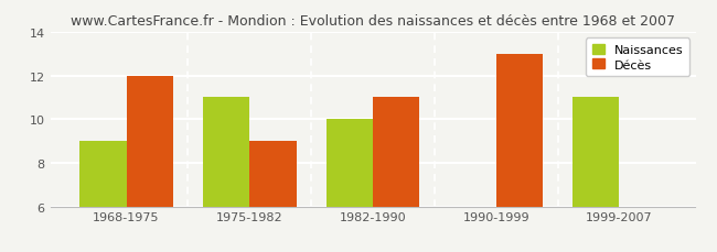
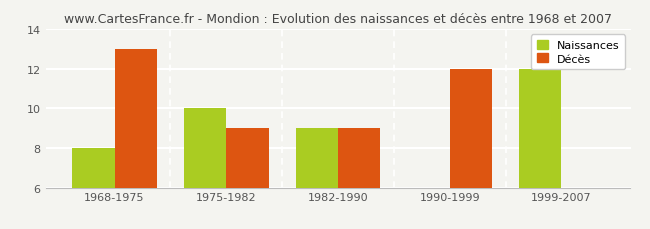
Naissances/1968-1975: 9 -> 8
Décès/1968-1975: 12 -> 13
Naissances/1975-1982: 11 -> 10
Naissances/1982-1990: 10 -> 9
Décès/1982-1990: 11 -> 9
Décès/1990-1999: 13 -> 12
Naissances/1999-2007: 11 -> 12
